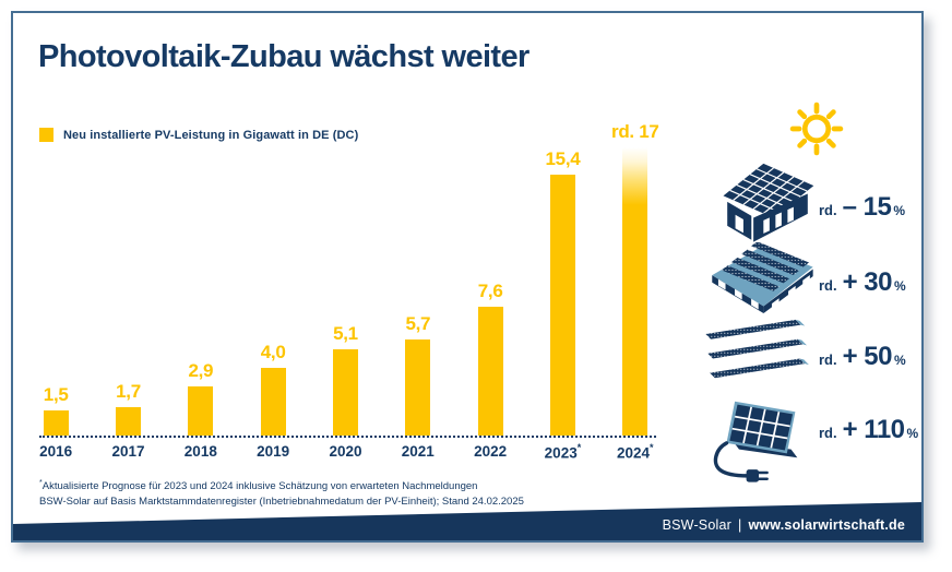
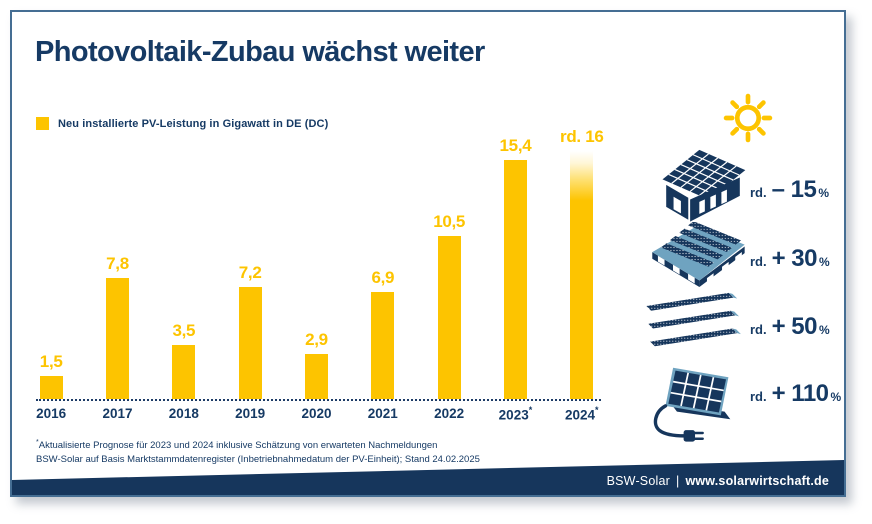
2017: 1,7 -> 7,8
2018: 2,9 -> 3,5
2019: 4,0 -> 7,2
2020: 5,1 -> 2,9
2021: 5,7 -> 6,9
2022: 7,6 -> 10,5
2024: 17 -> 16
